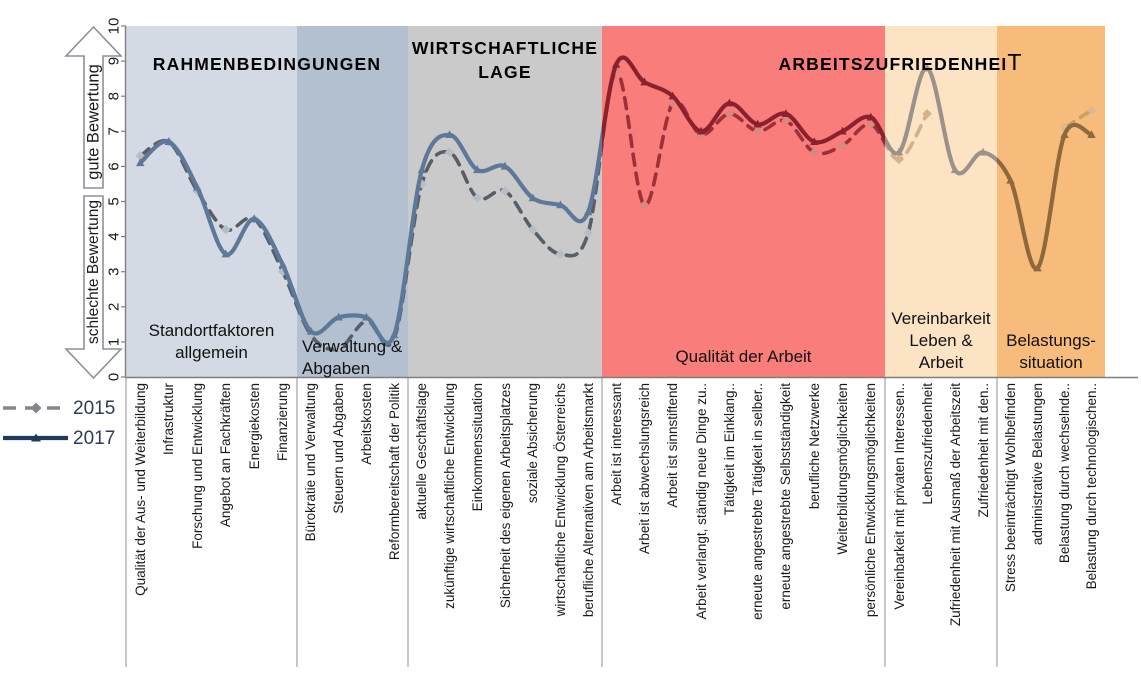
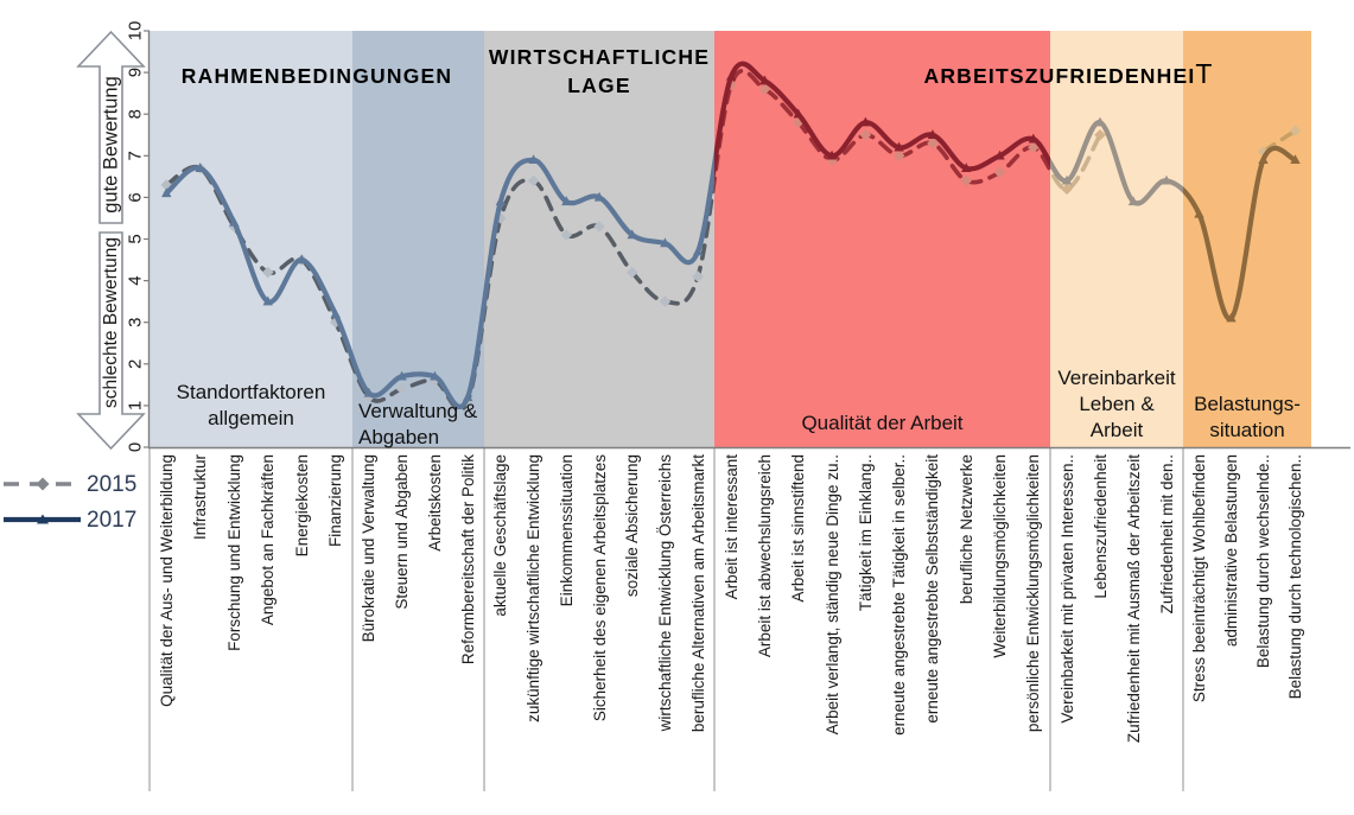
2015/Steuern und Abgaben: 0.8 -> 1.4
2015/Arbeit ist abwechslungsreich: 4.9 -> 8.6
2017/Arbeit ist abwechslungsreich: 8.4 -> 8.8
2017/Lebenszufriedenheit: 8.8 -> 7.8
